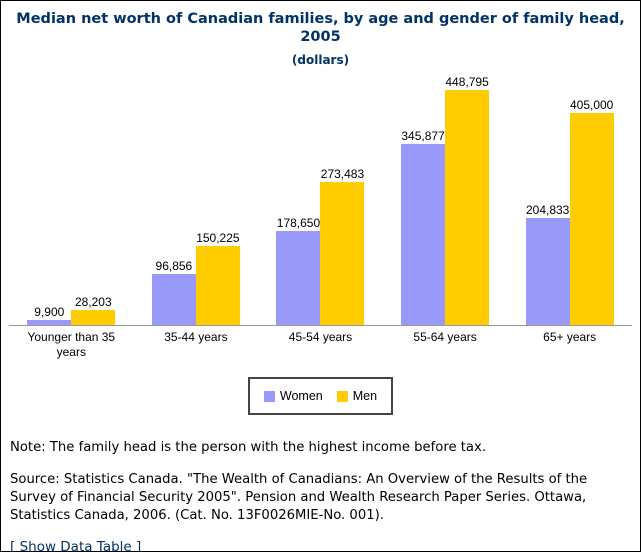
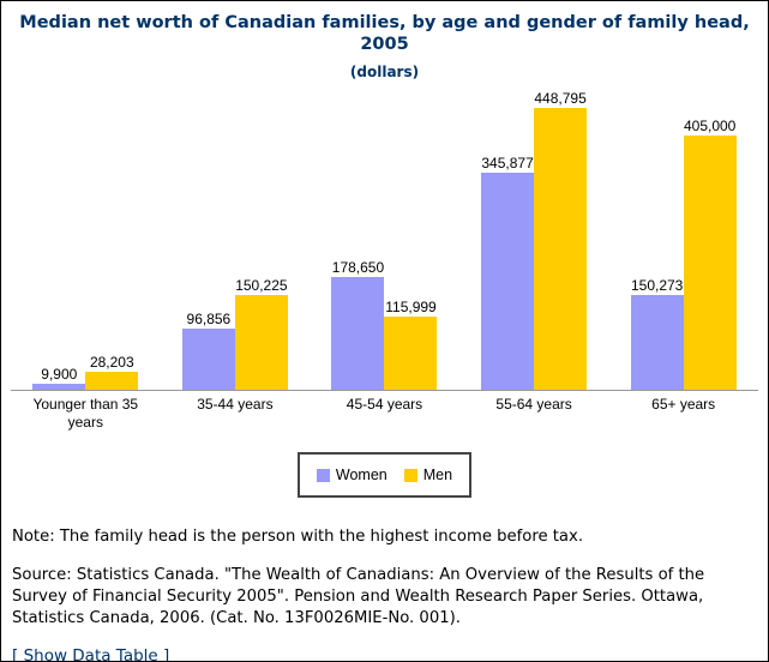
Men/45-54 years: 273,483 -> 115,999
Women/65+ years: 204,833 -> 150,273
